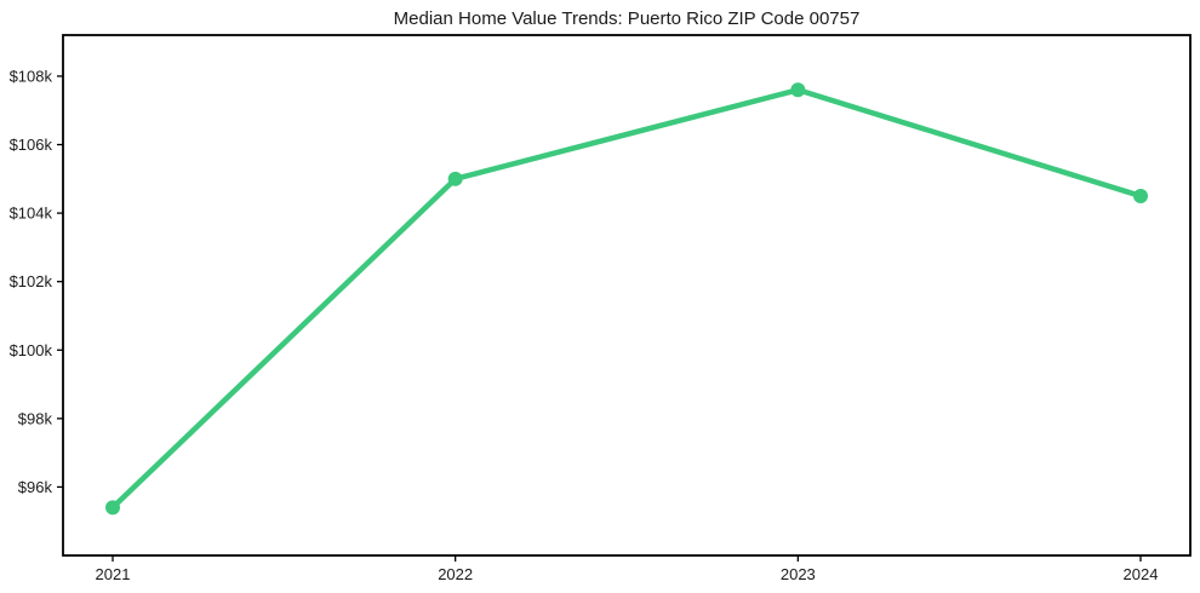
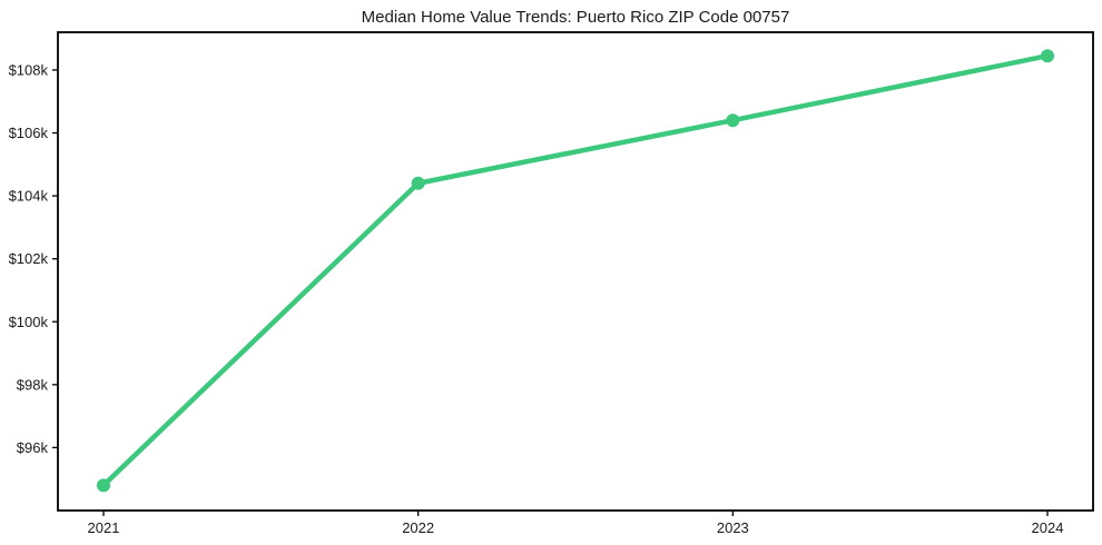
2021: $95.4k -> $94.8k
2022: $105.0k -> $104.4k
2023: $107.6k -> $106.4k
2024: $104.5k -> $108.4k
